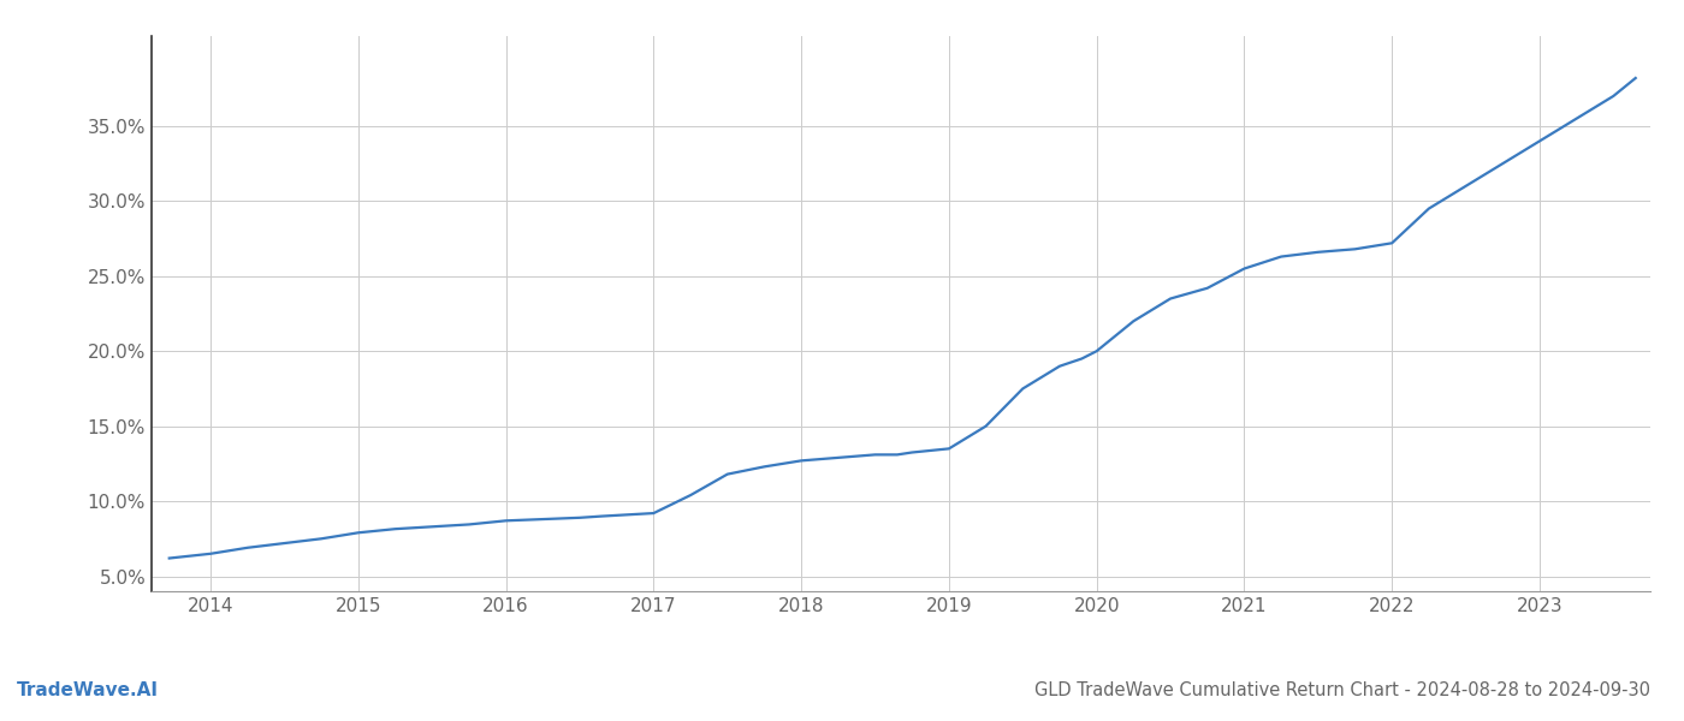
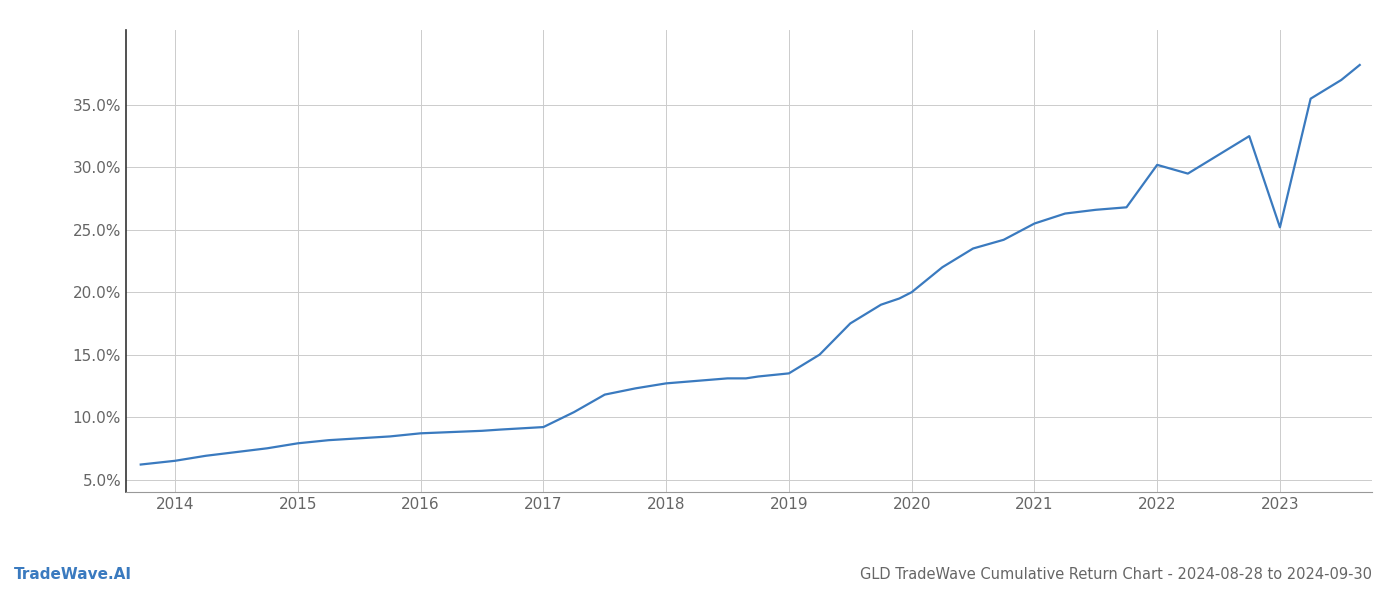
2022: 27.2% -> 30.2%
2023: 34.0% -> 25.2%
